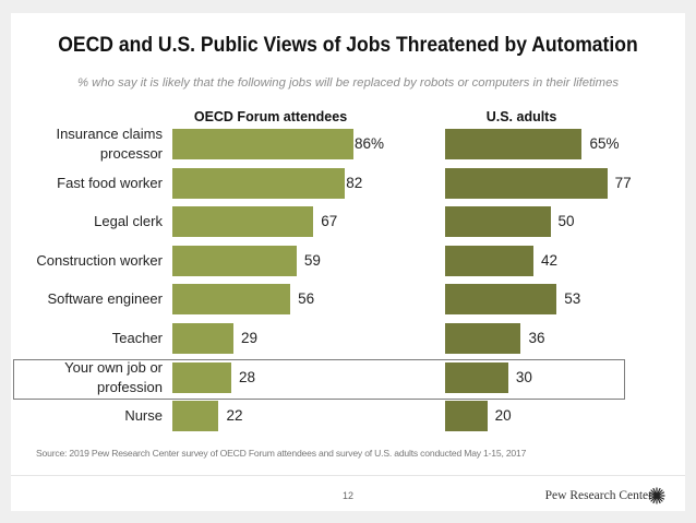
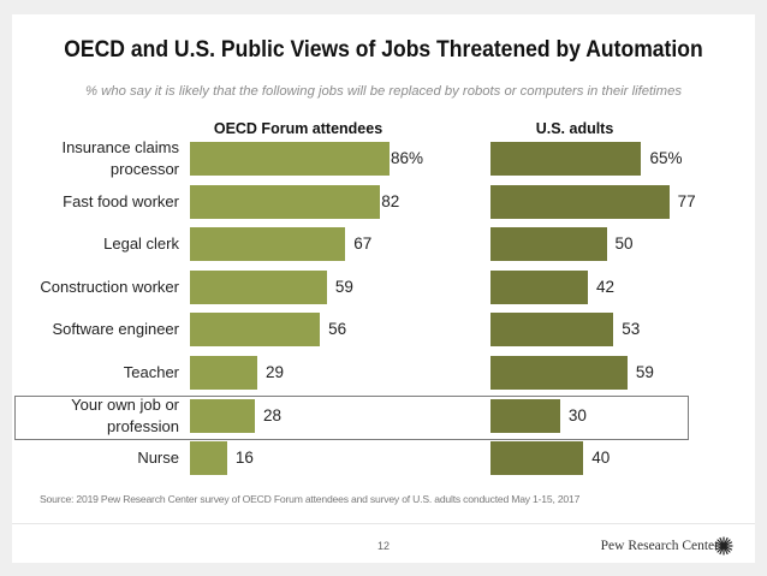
U.S. adults/Teacher: 36 -> 59
OECD Forum attendees/Nurse: 22 -> 16
U.S. adults/Nurse: 20 -> 40
